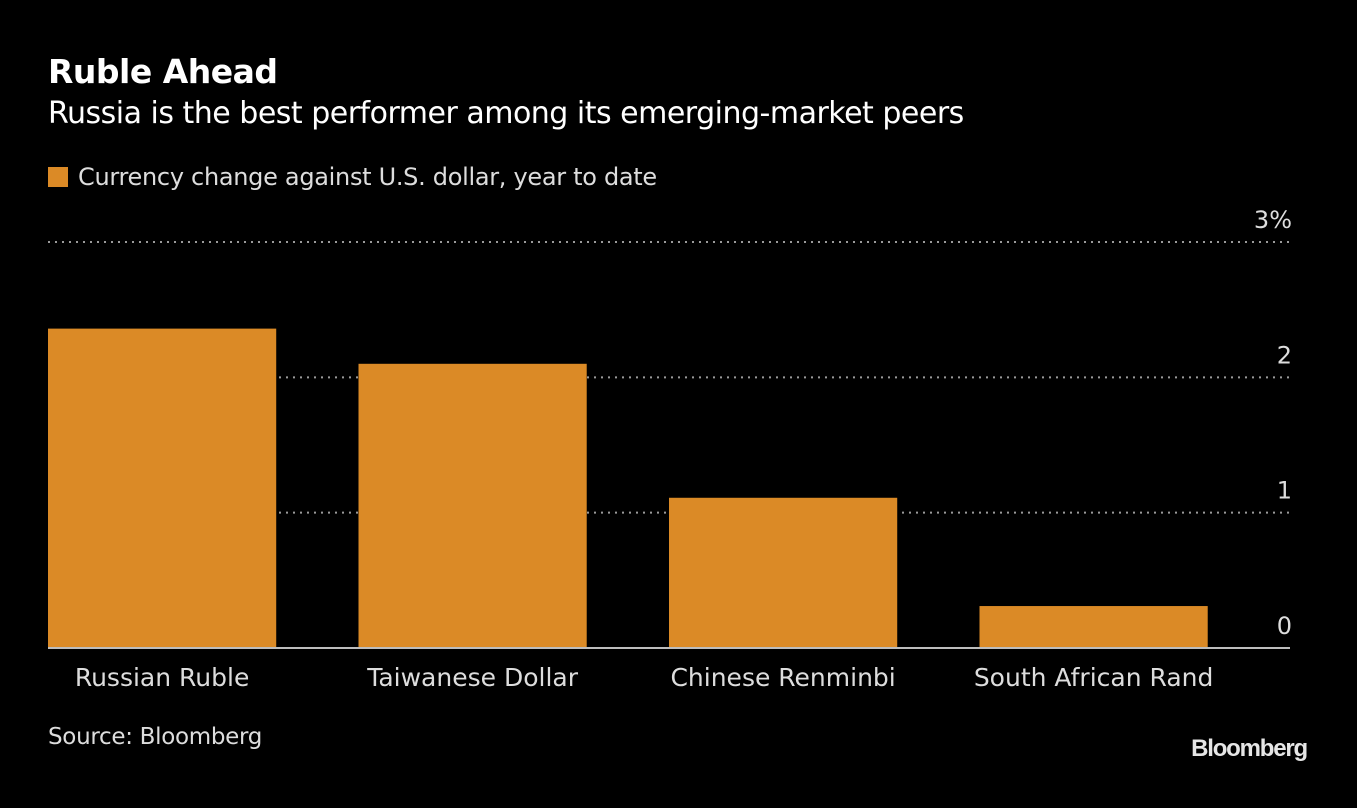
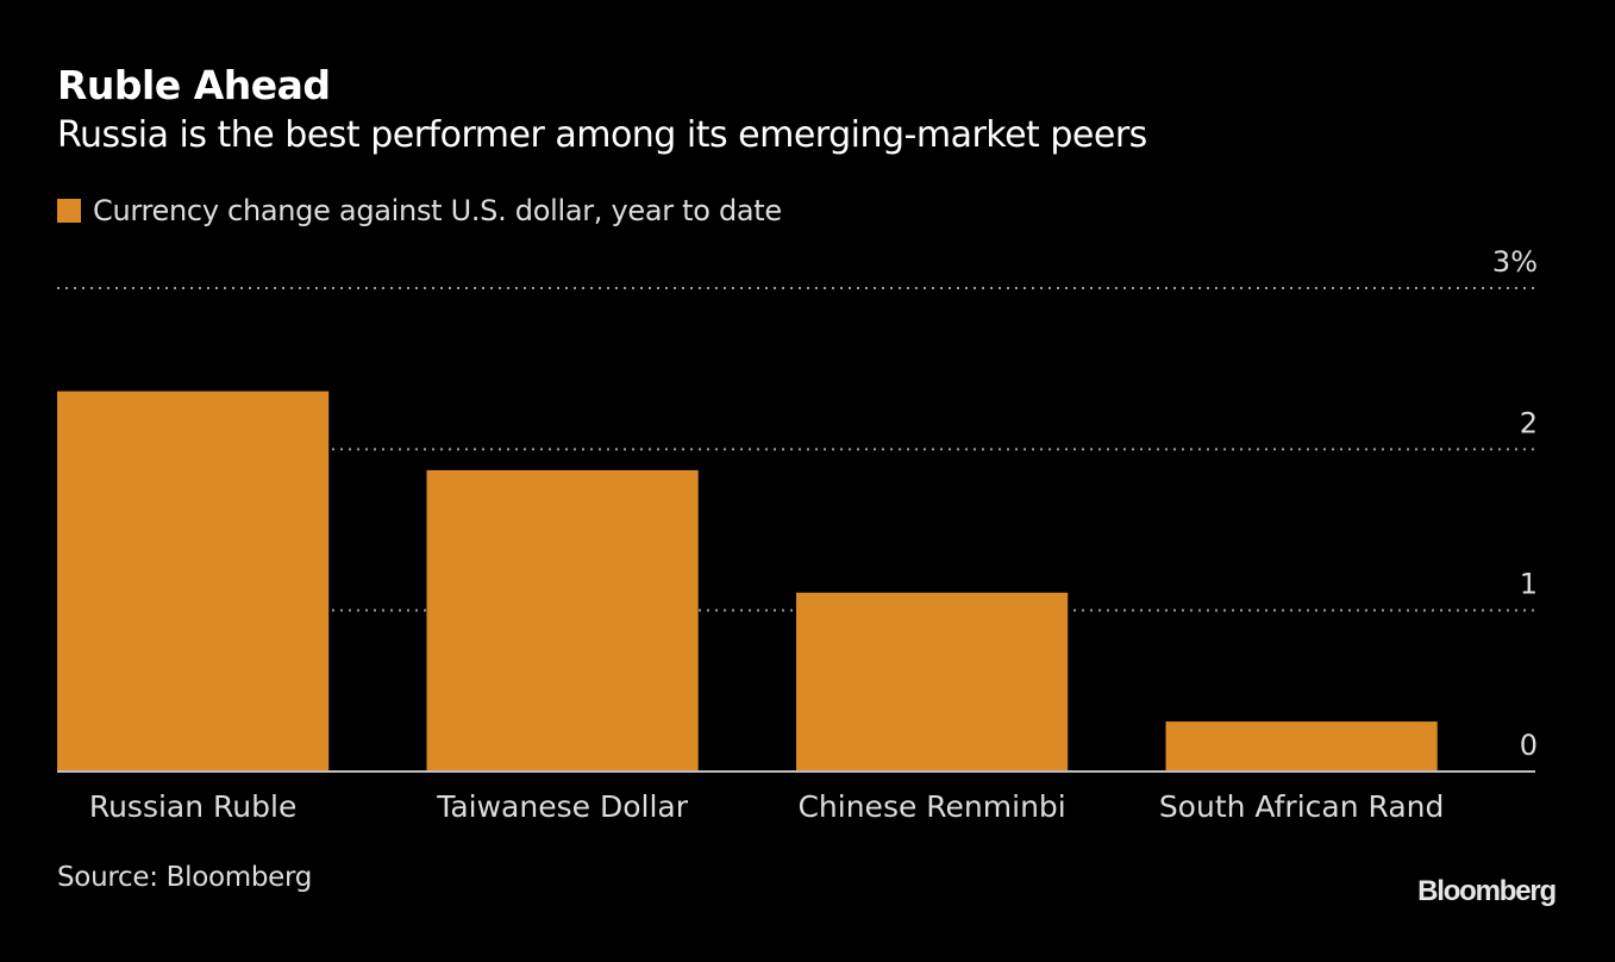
Taiwanese Dollar: 2.10% -> 1.87%
